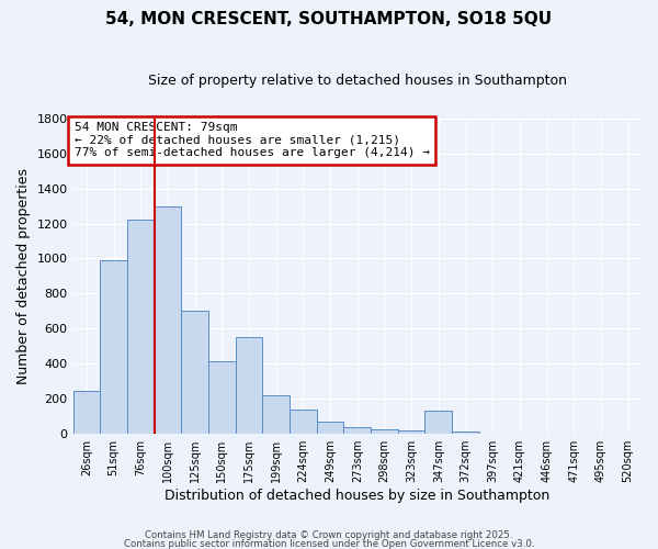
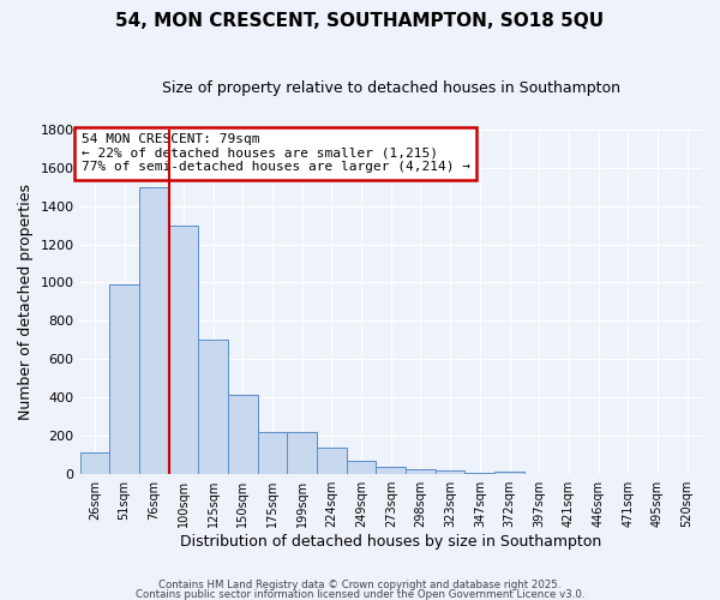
26sqm: 240 -> 110
76sqm: 1220 -> 1500
175sqm: 550 -> 220
347sqm: 130 -> 0
